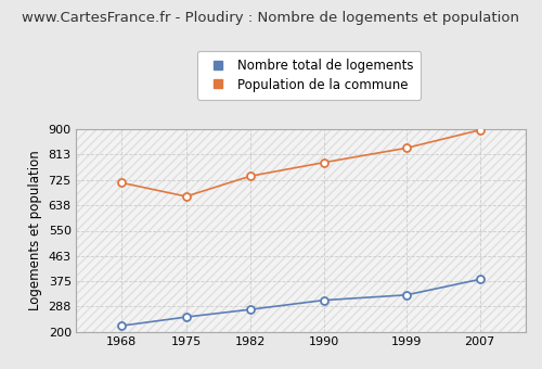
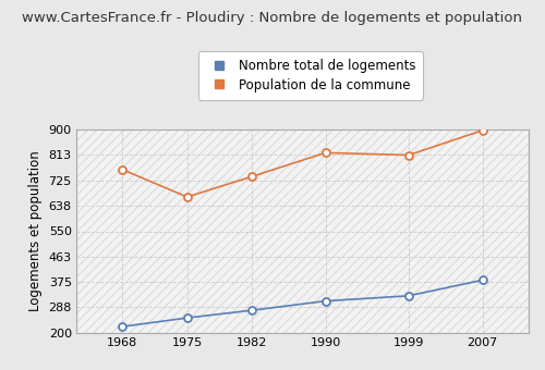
Population de la commune/1968: 715 -> 762
Population de la commune/1990: 785 -> 820
Population de la commune/1999: 835 -> 812
